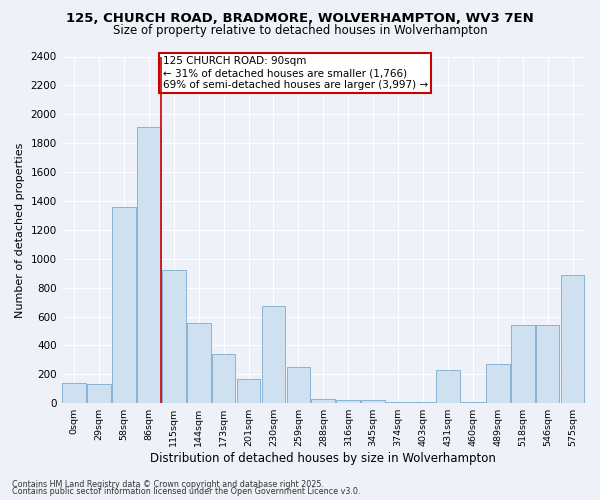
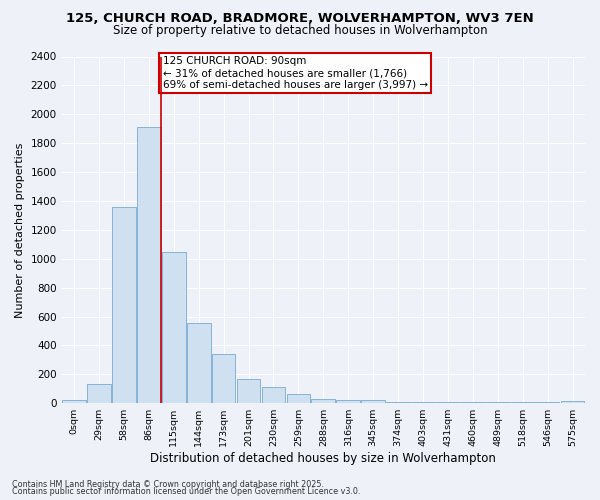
0sqm: 140 -> 20
115sqm: 920 -> 1050
230sqm: 670 -> 110
259sqm: 250 -> 60
431sqm: 230 -> 0
489sqm: 270 -> 0
518sqm: 540 -> 0
546sqm: 540 -> 0
575sqm: 890 -> 20
